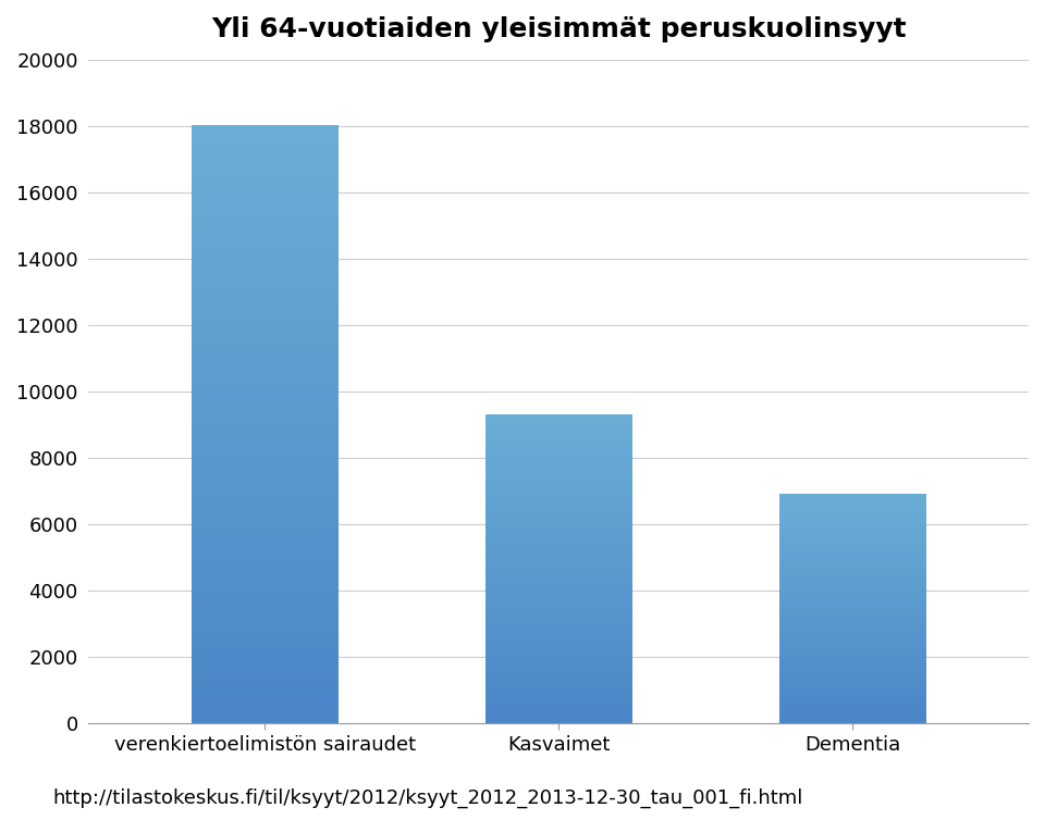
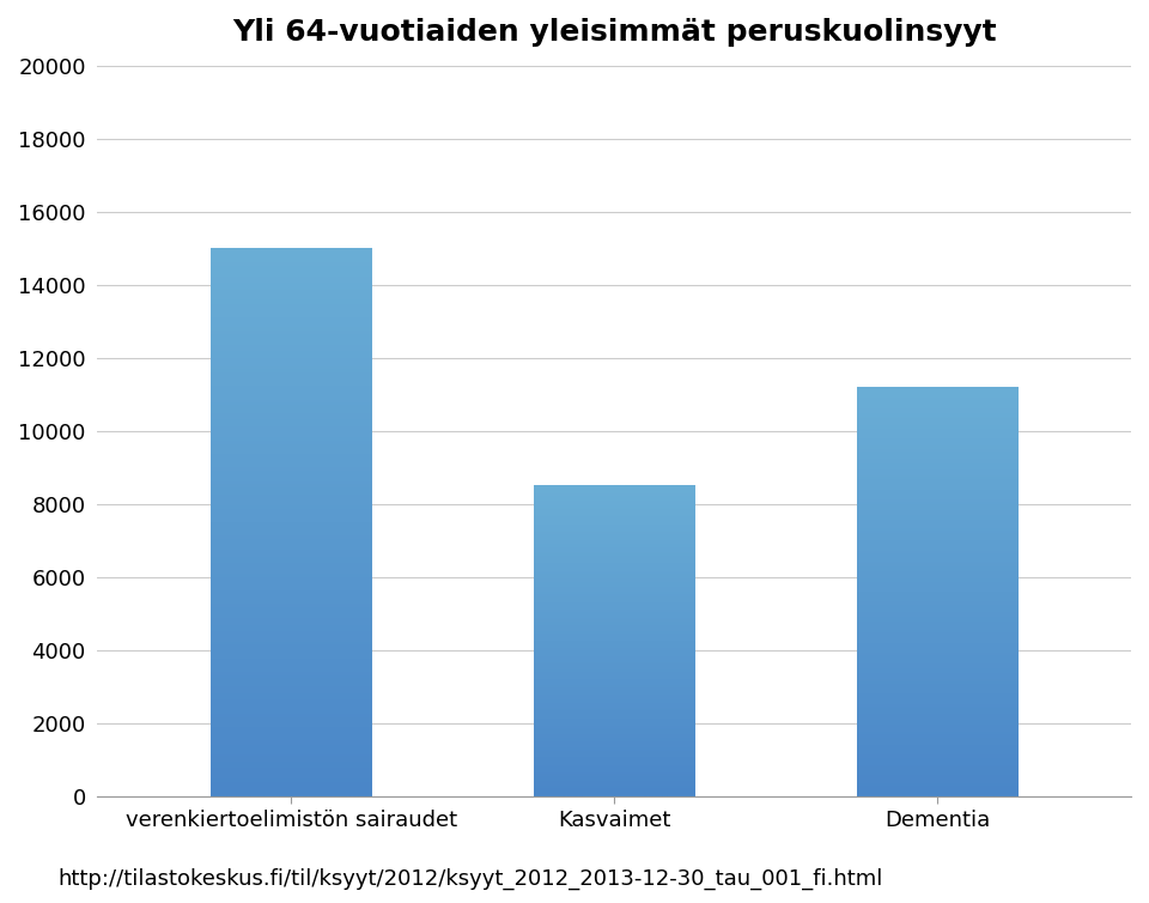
verenkiertoelimistön sairaudet: 18000 -> 15000
Kasvaimet: 9300 -> 8500
Dementia: 6900 -> 11200
